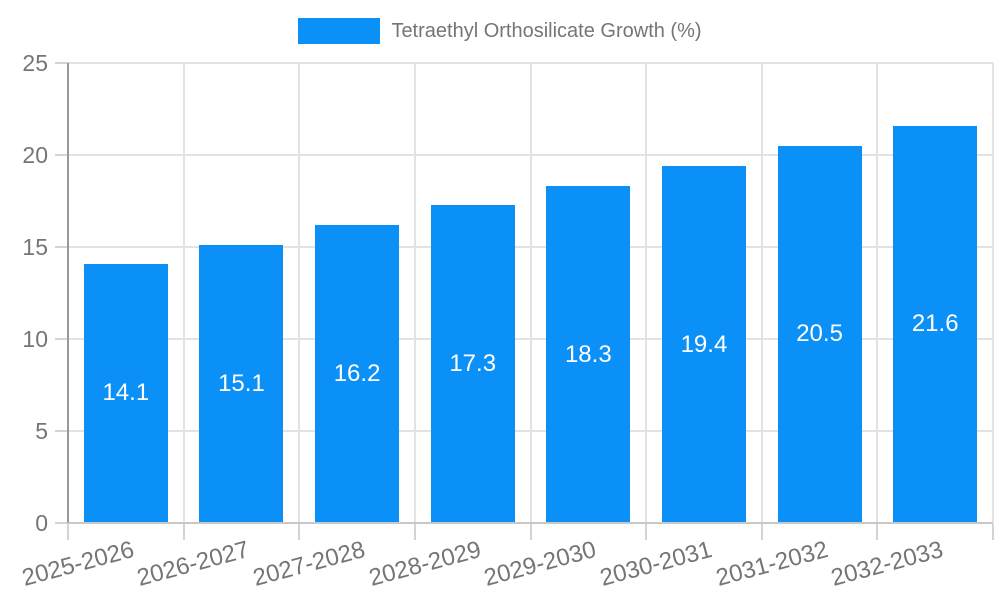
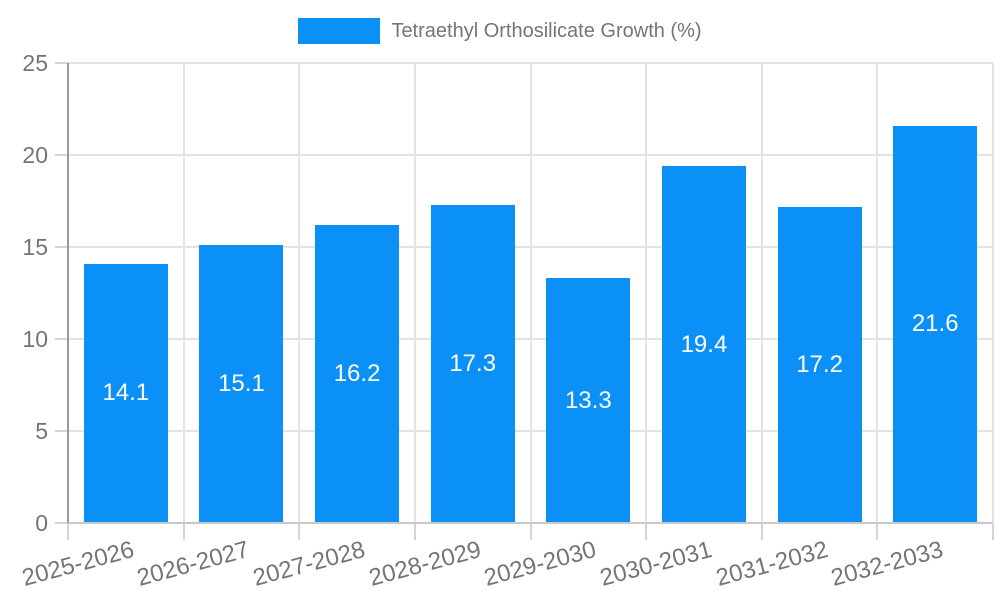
2029-2030: 18.3 -> 13.3
2031-2032: 20.5 -> 17.2
